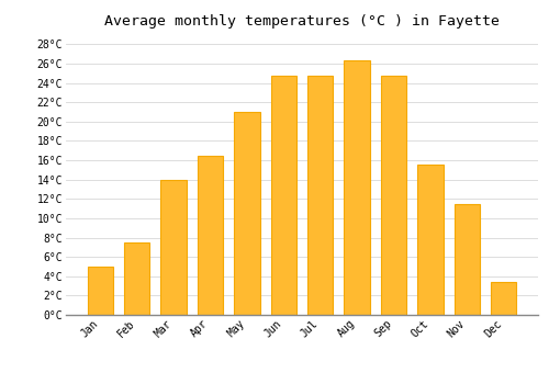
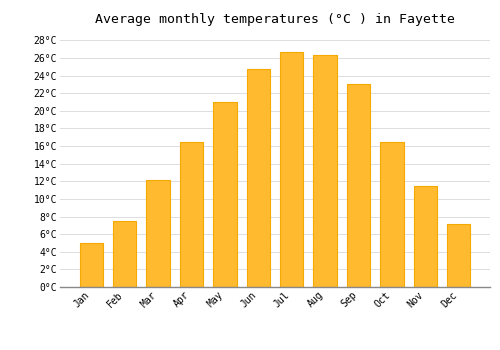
Mar: 14.0°C -> 12.1°C
Jul: 24.8°C -> 26.7°C
Sep: 24.8°C -> 23.0°C
Oct: 15.6°C -> 16.5°C
Dec: 3.4°C -> 7.2°C
